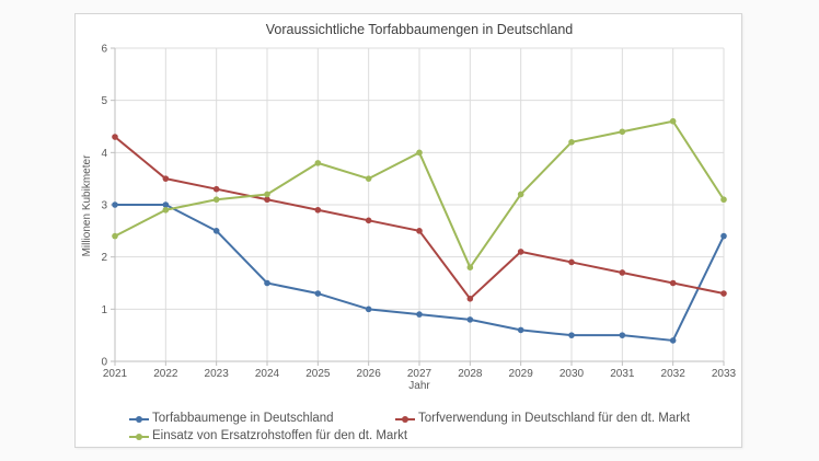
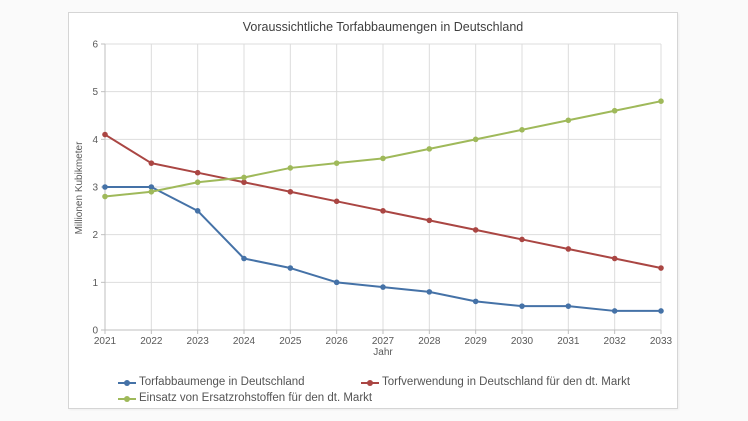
Torfverwendung in Deutschland für den dt. Markt/2021: 4.3 -> 4.1
Einsatz von Ersatzrohstoffen für den dt. Markt/2021: 2.4 -> 2.8
Einsatz von Ersatzrohstoffen für den dt. Markt/2025: 3.8 -> 3.4
Einsatz von Ersatzrohstoffen für den dt. Markt/2027: 4.0 -> 3.6
Torfverwendung in Deutschland für den dt. Markt/2028: 1.2 -> 2.3
Einsatz von Ersatzrohstoffen für den dt. Markt/2028: 1.8 -> 3.8
Einsatz von Ersatzrohstoffen für den dt. Markt/2029: 3.2 -> 4.0
Torfabbaumenge in Deutschland/2033: 2.4 -> 0.4
Einsatz von Ersatzrohstoffen für den dt. Markt/2033: 3.1 -> 4.8
